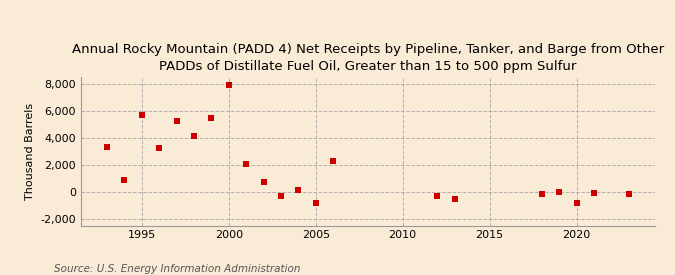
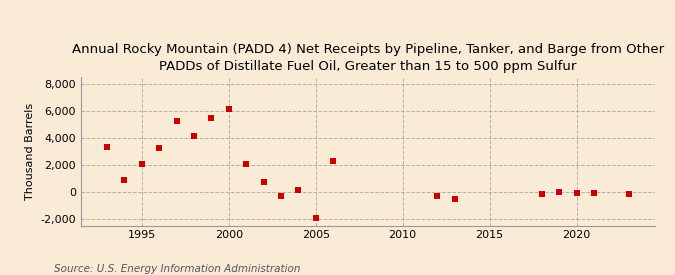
1995: 5,700 -> 2,000
2000: 7,900 -> 6,200
2005: -800 -> -2,000
2020: -800 -> -100
